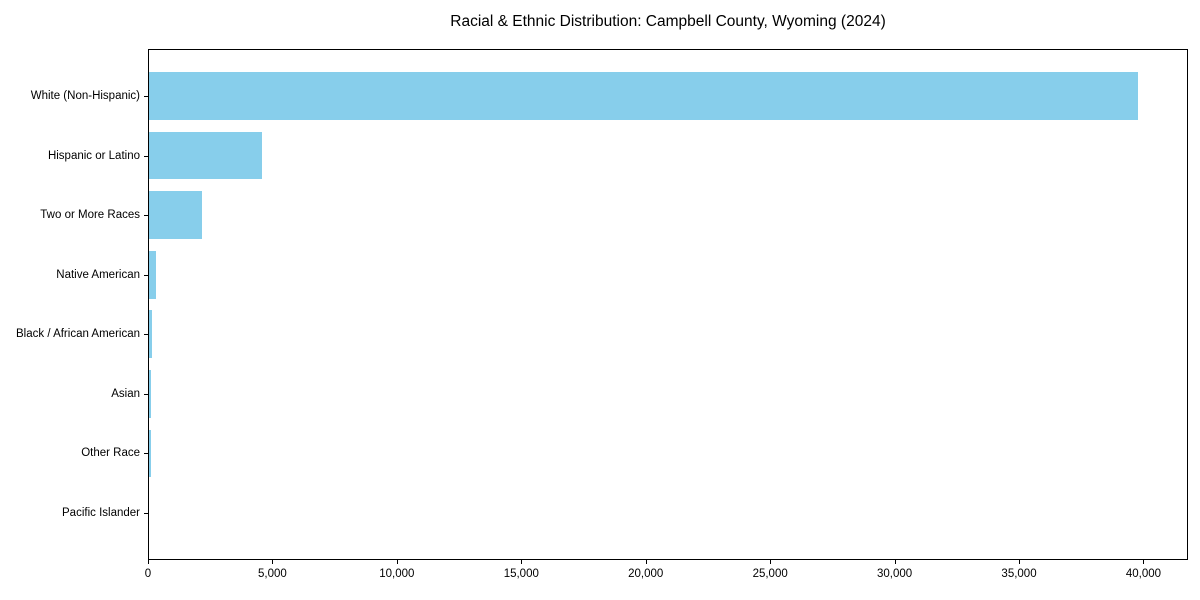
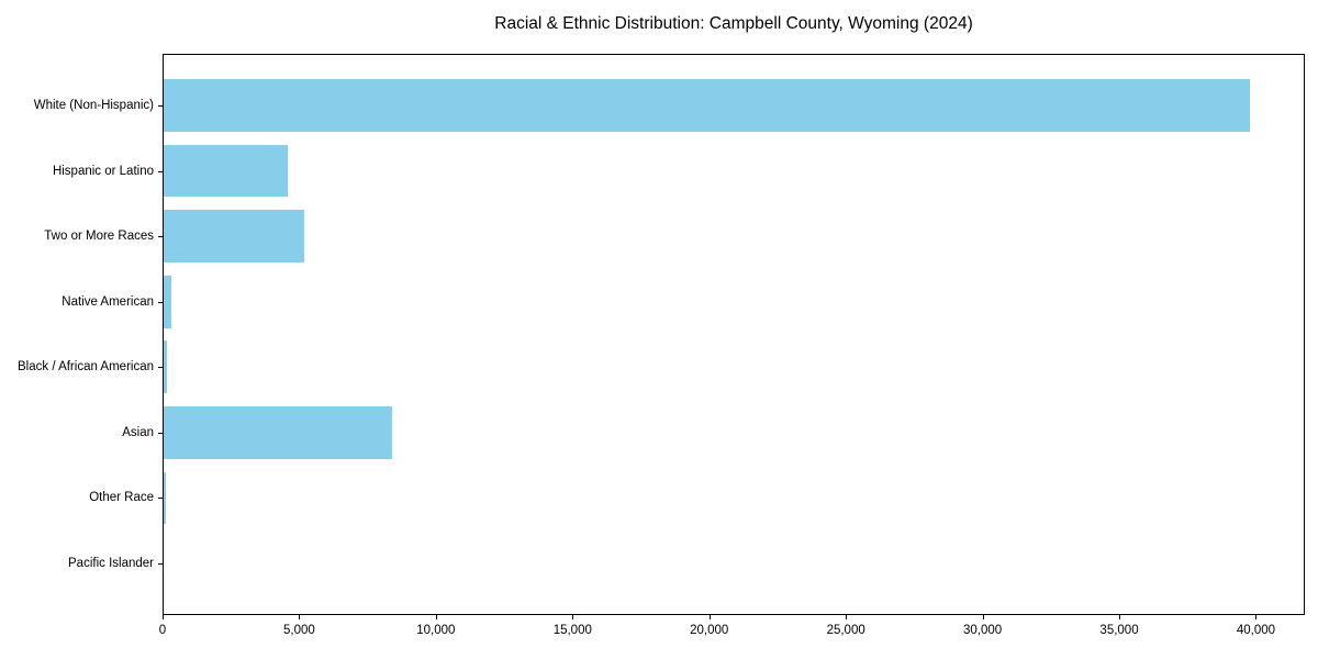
Two or More Races: 2200 -> 5200
Asian: 100 -> 8400
